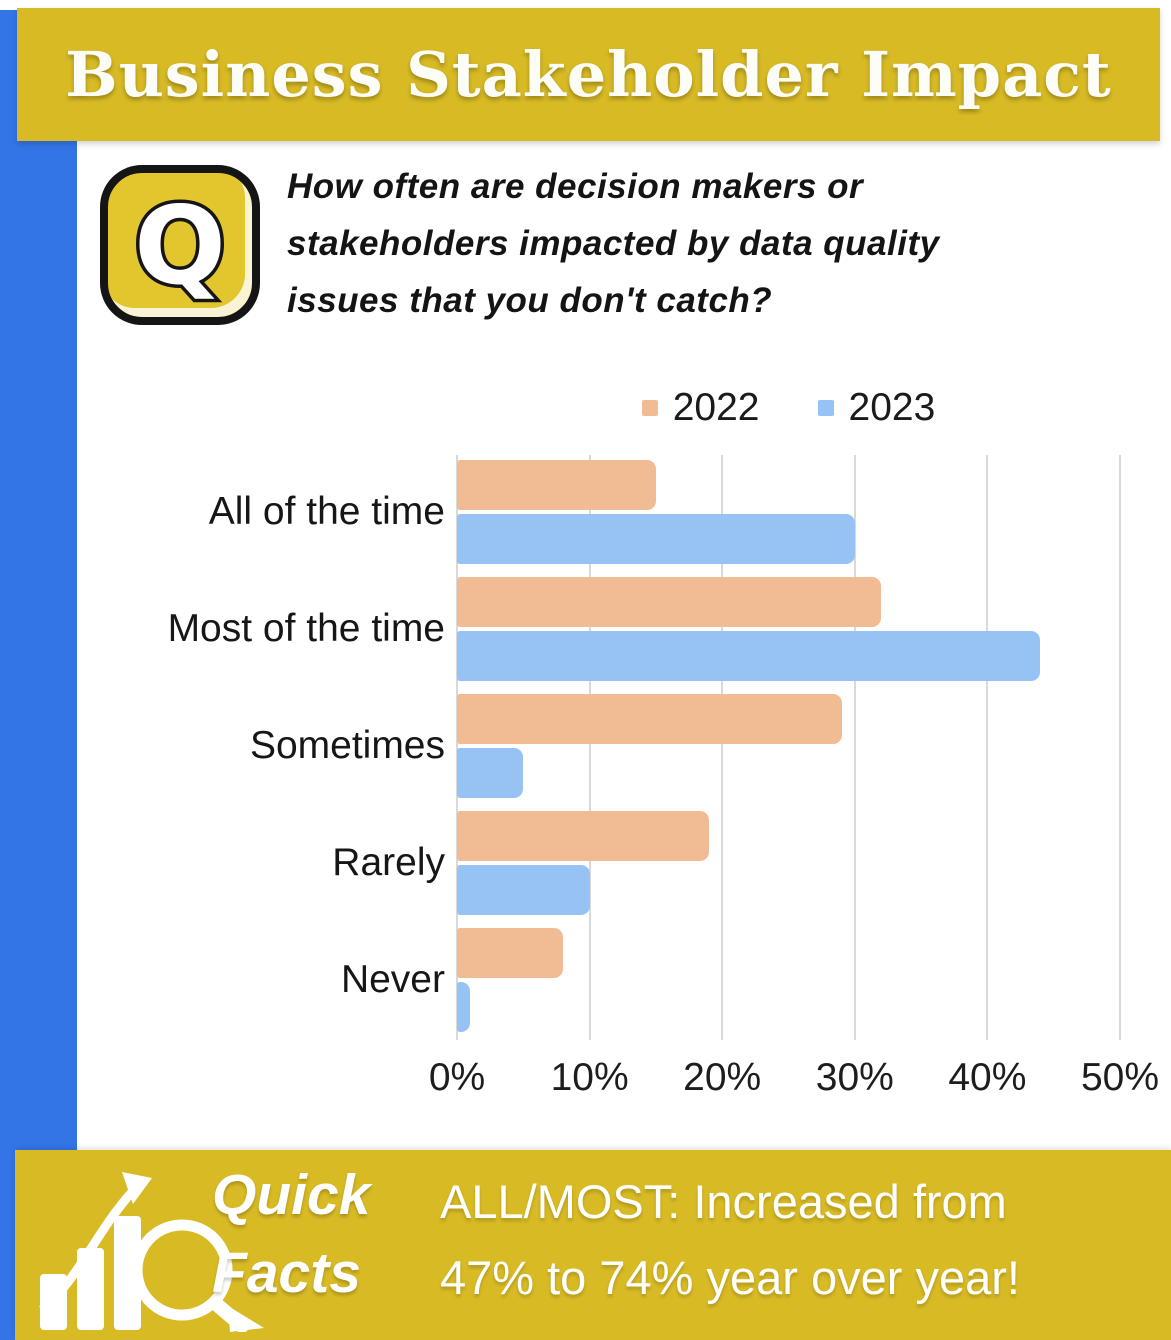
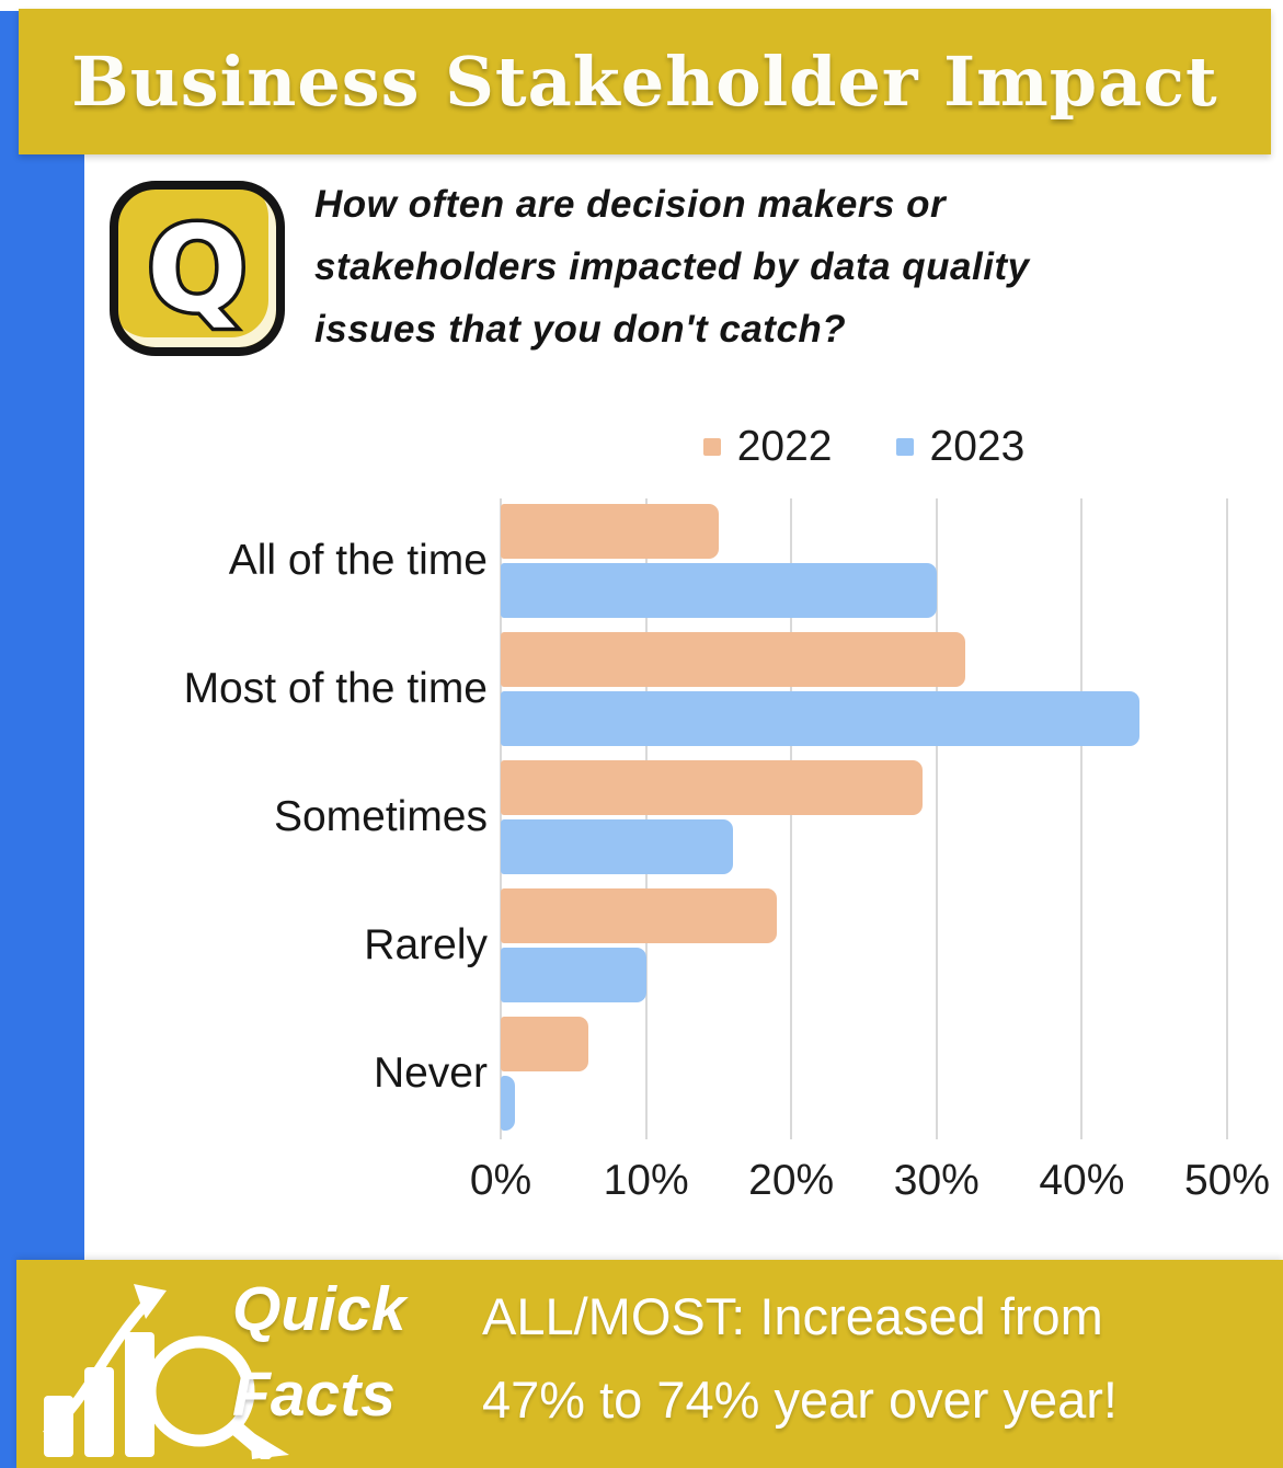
2023/Sometimes: 5% -> 16%
2022/Never: 8% -> 6%
